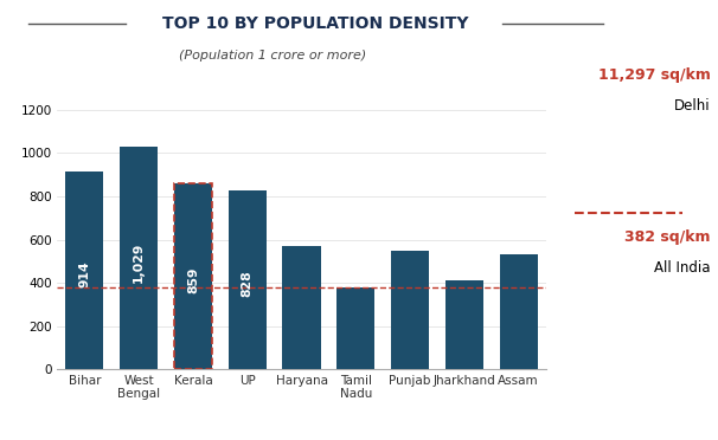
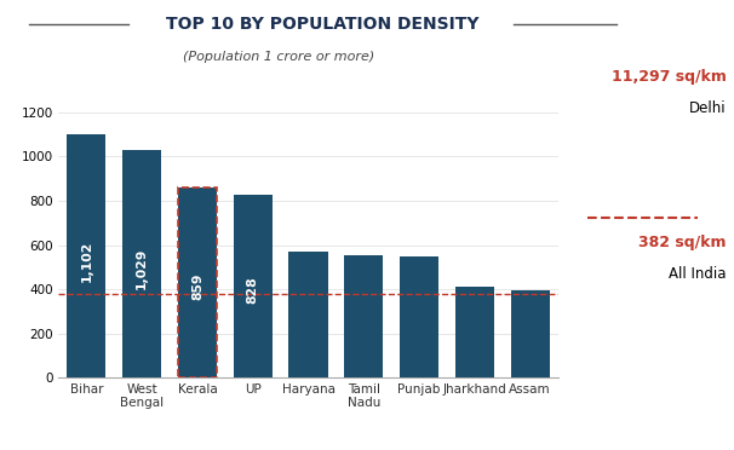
Bihar: 914 -> 1,102
Tamil Nadu: 380 -> 560
Assam: 530 -> 400
